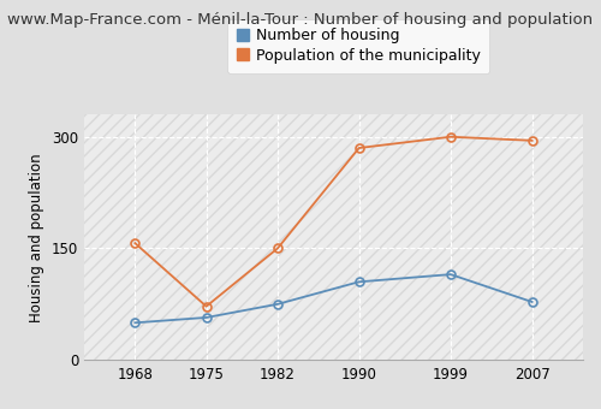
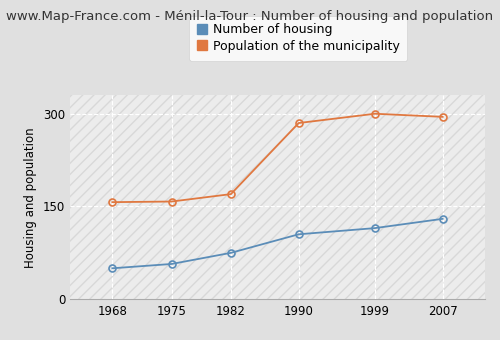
Population of the municipality/1975: 72 -> 158
Population of the municipality/1982: 150 -> 170
Number of housing/2007: 78 -> 130
